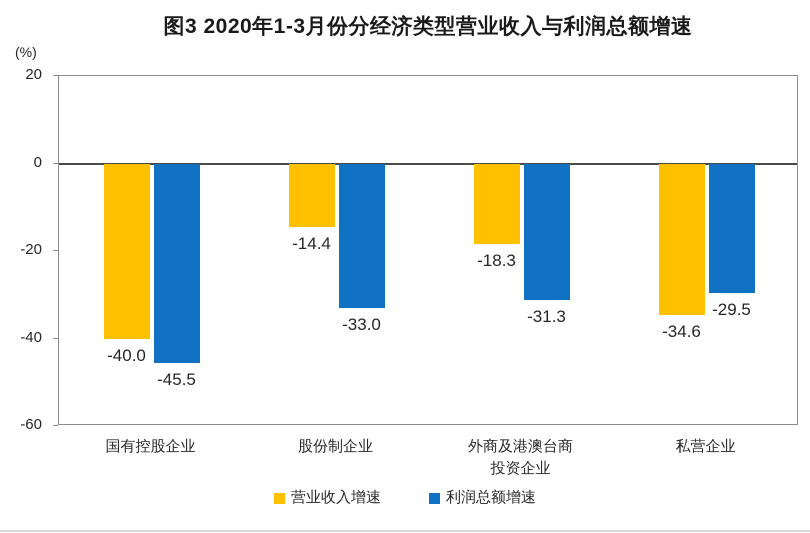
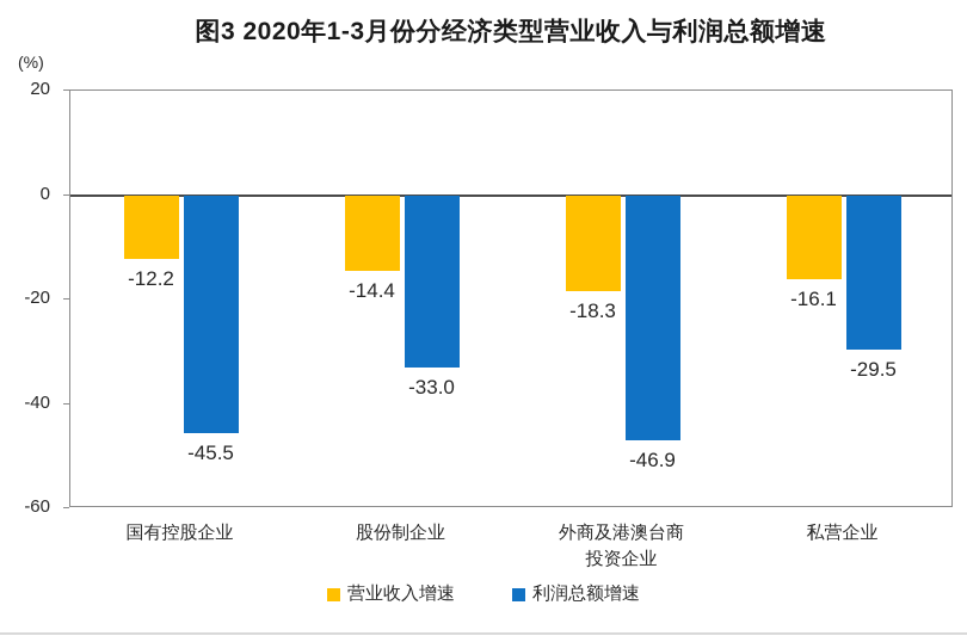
营业收入增速/国有控股企业: -40.0 -> -12.2
利润总额增速/外商及港澳台商投资企业: -31.3 -> -46.9
营业收入增速/私营企业: -34.6 -> -16.1
